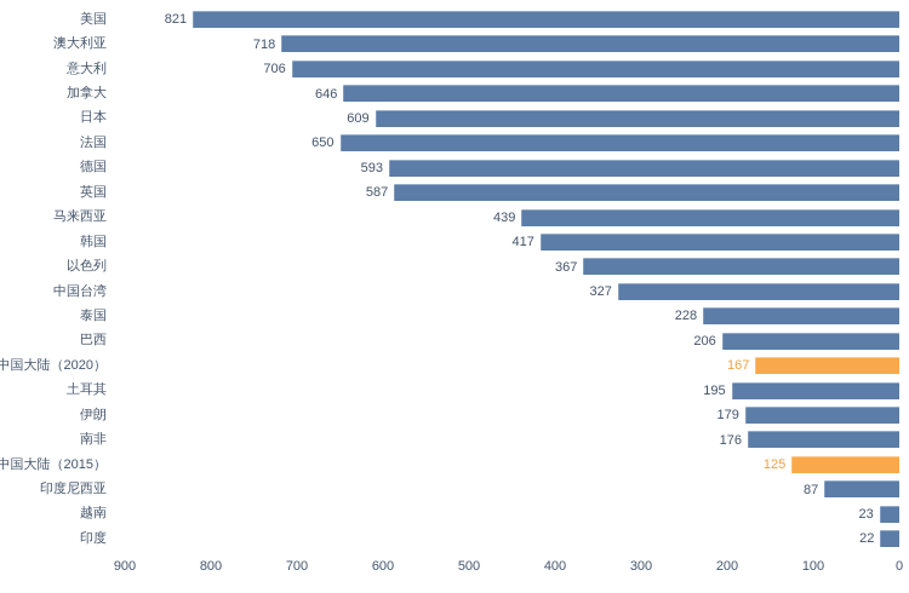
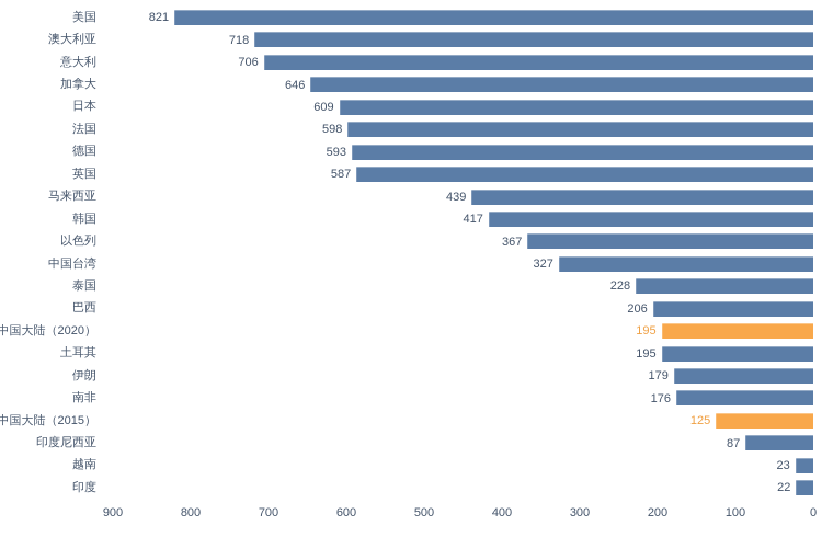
法国: 650 -> 598
中国大陆（2020）: 167 -> 195
